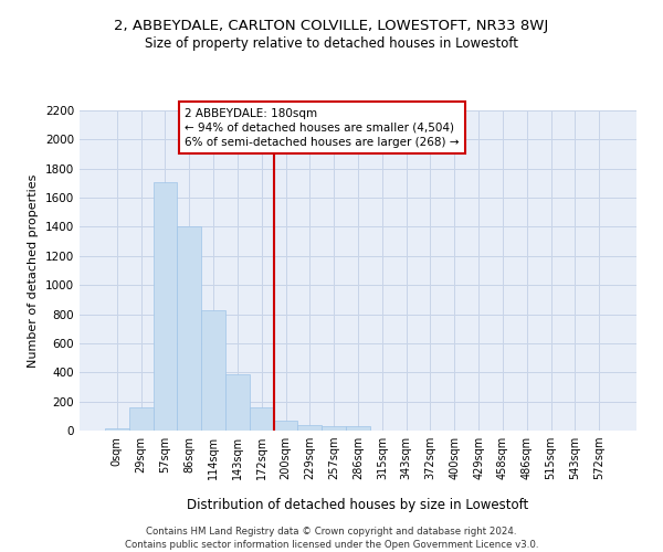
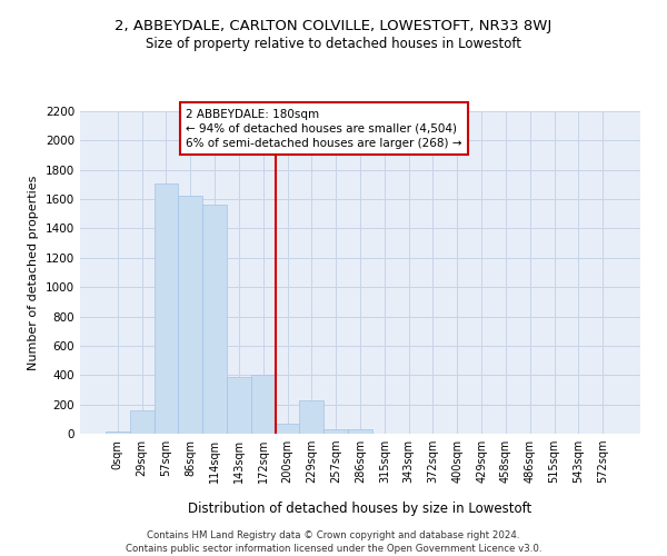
86sqm: 1400 -> 1620
114sqm: 830 -> 1560
172sqm: 160 -> 400
229sqm: 40 -> 230
